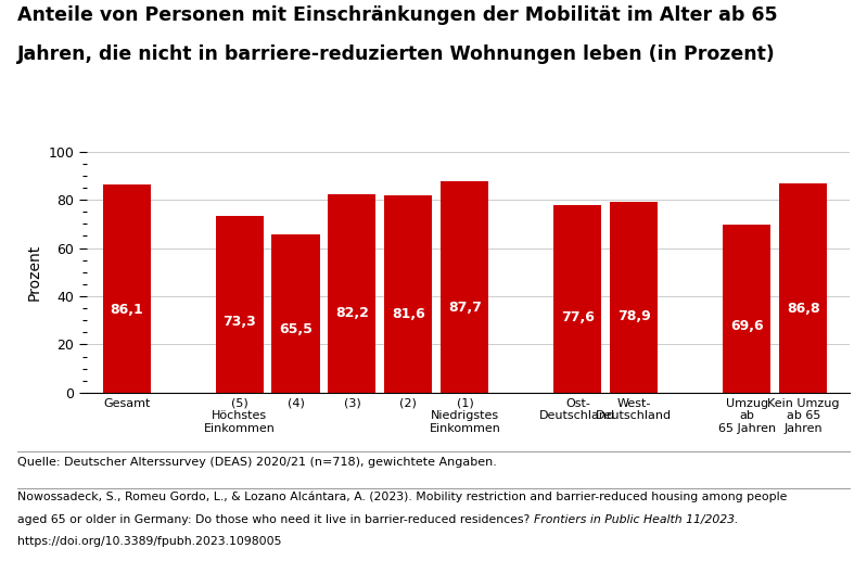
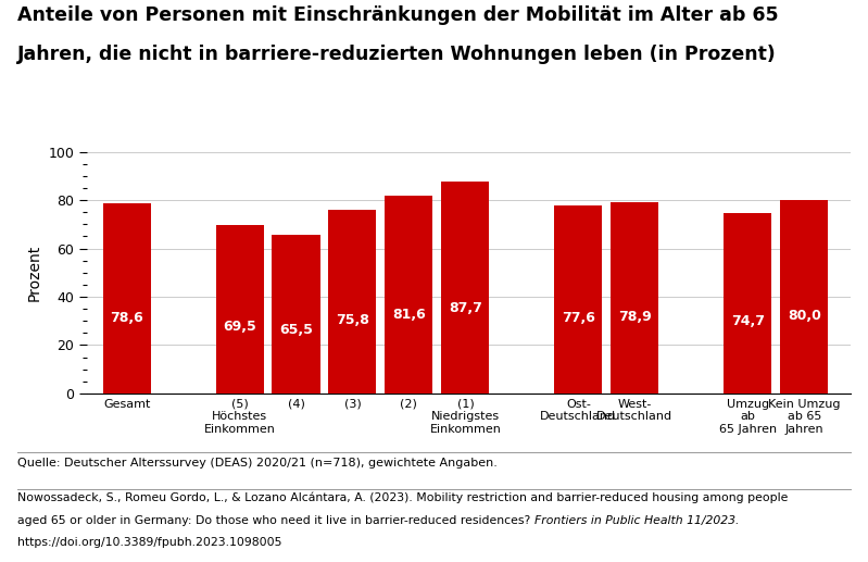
Gesamt: 86,1 -> 78,6
(5) Höchstes Einkommen: 73,3 -> 69,5
(3): 82,2 -> 75,8
Umzug ab 65 Jahren: 69,6 -> 74,7
Kein Umzug ab 65 Jahren: 86,8 -> 80,0
